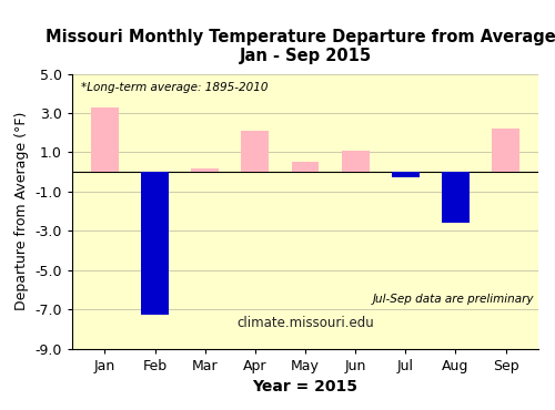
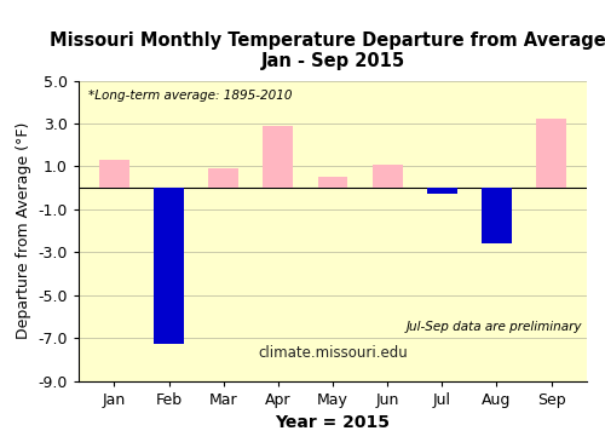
Jan: 3.3 -> 1.3
Mar: 0.2 -> 0.9
Apr: 2.1 -> 2.9
Sep: 2.2 -> 3.2
